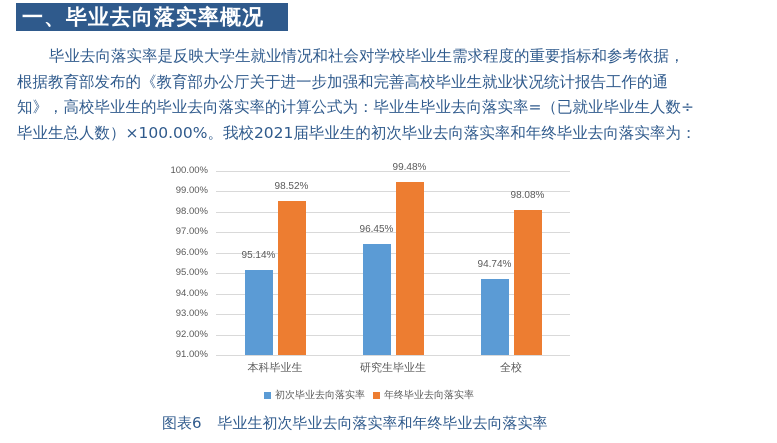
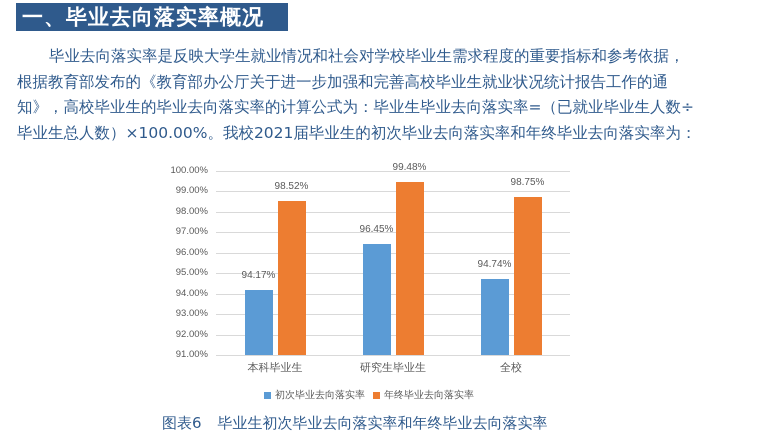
初次毕业去向落实率/本科毕业生: 95.14% -> 94.17%
年终毕业去向落实率/全校: 98.08% -> 98.75%
